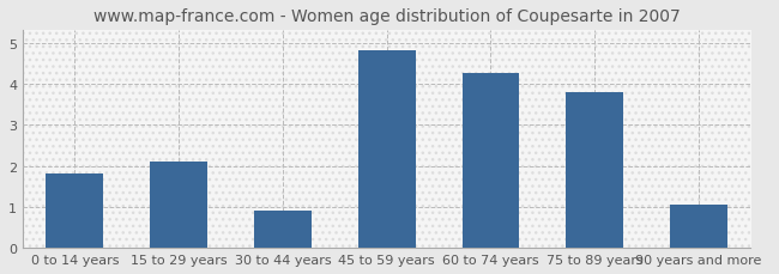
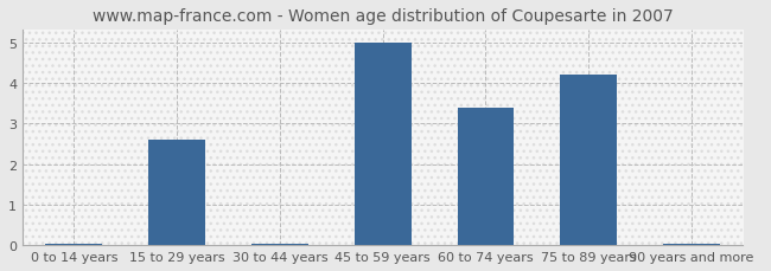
0 to 14 years: 1.80 -> 0.03
15 to 29 years: 2.10 -> 2.60
30 to 44 years: 0.90 -> 0.03
45 to 59 years: 4.80 -> 5.00
60 to 74 years: 4.25 -> 3.38
75 to 89 years: 3.80 -> 4.20
90 years and more: 1.05 -> 0.03
